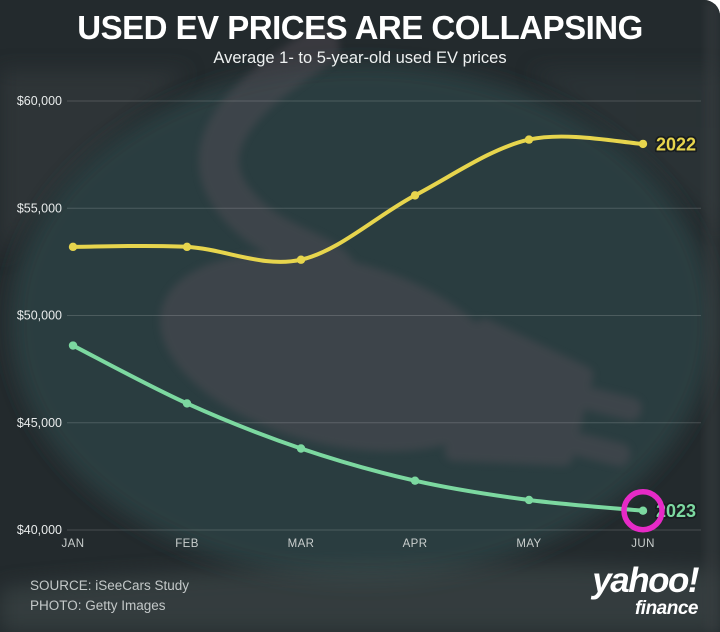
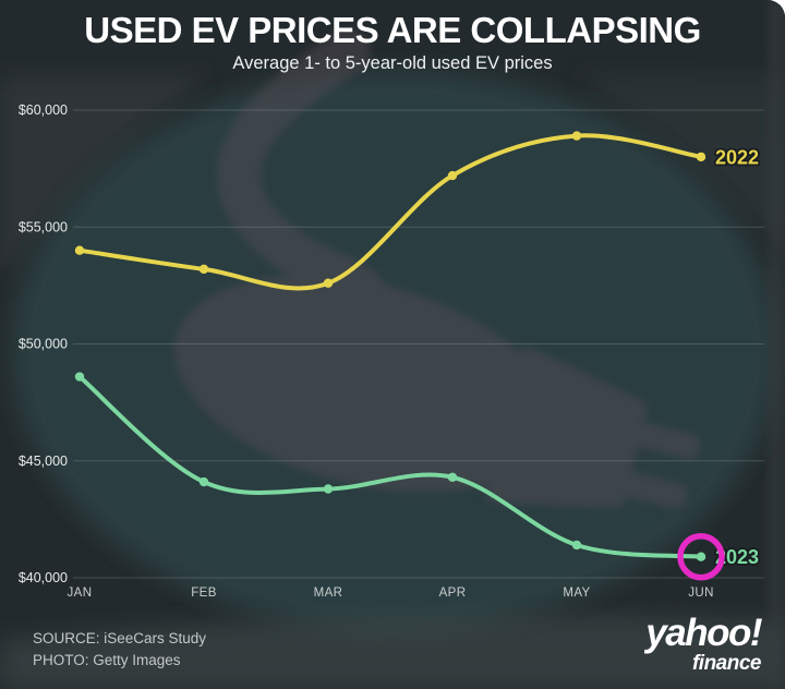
2022/JAN: $53200 -> $54000
2023/FEB: $45900 -> $44100
2022/APR: $55600 -> $57200
2023/APR: $42300 -> $44300
2022/MAY: $58200 -> $58900
